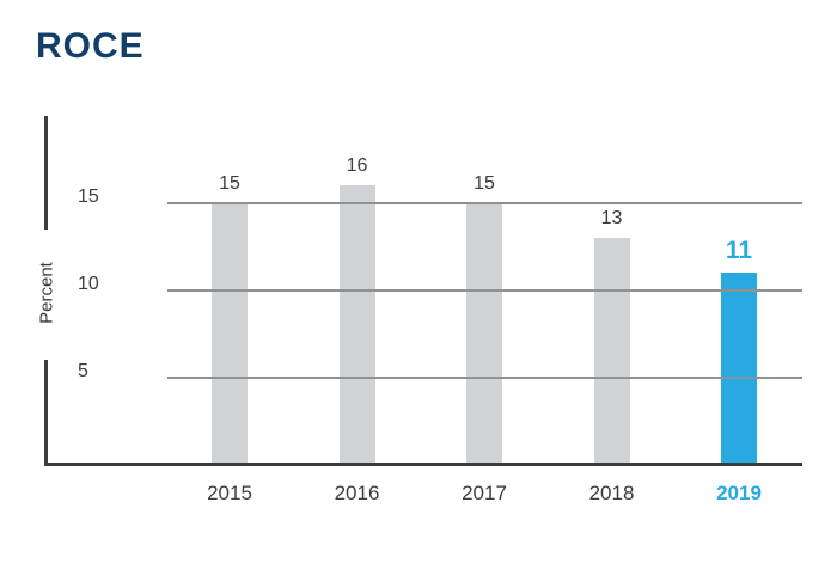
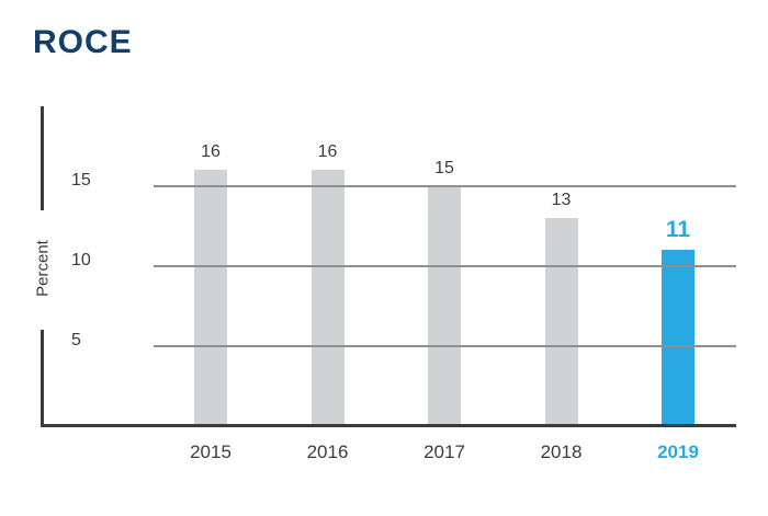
2015: 15 -> 16
